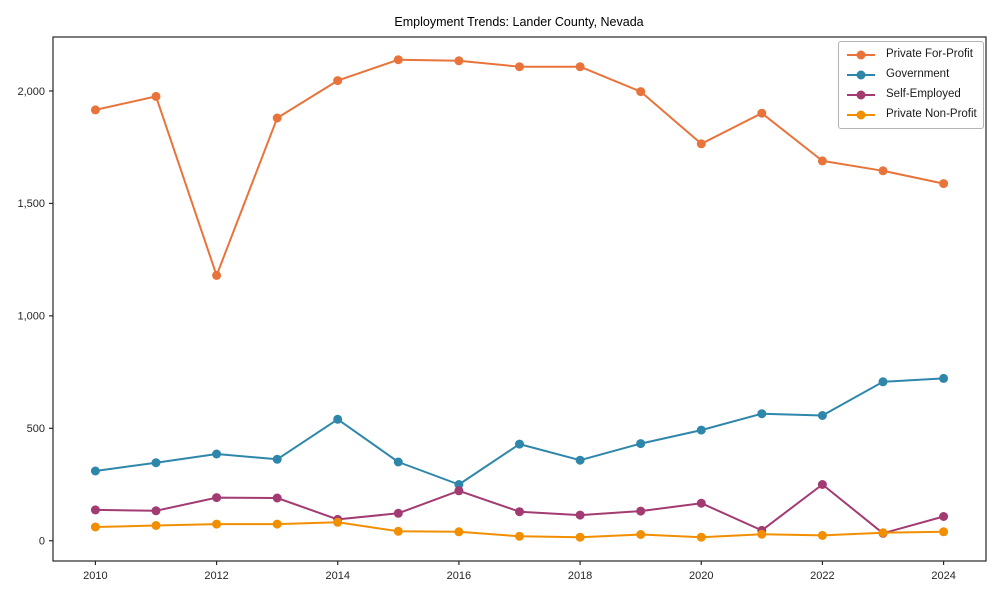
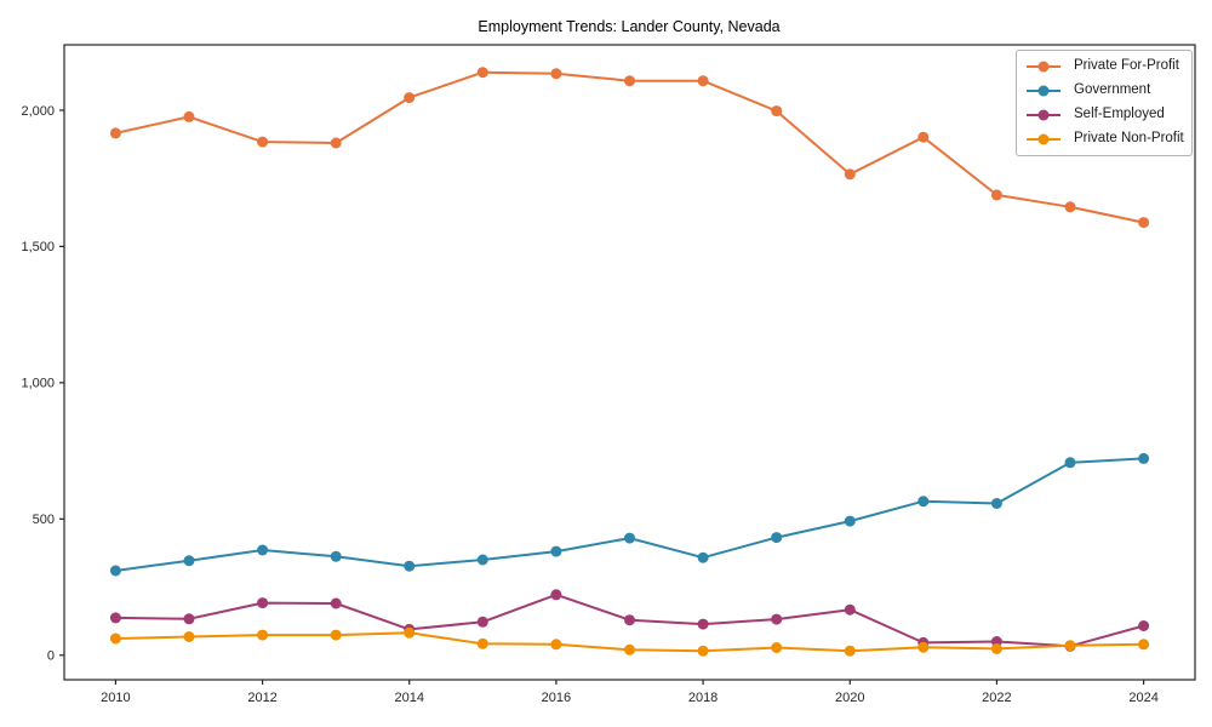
Private For-Profit/2012: 1180 -> 1880
Government/2014: 540 -> 330
Government/2016: 250 -> 380
Self-Employed/2022: 250 -> 50
